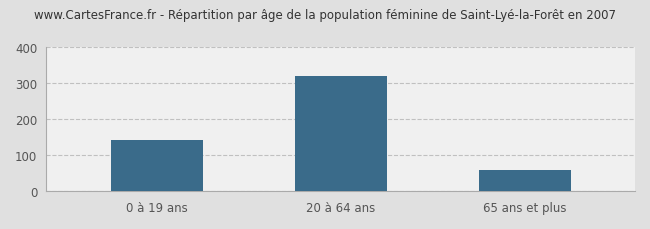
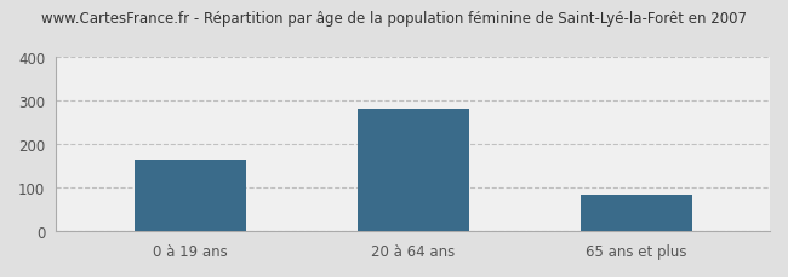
0 à 19 ans: 143 -> 165
20 à 64 ans: 320 -> 280
65 ans et plus: 60 -> 85
